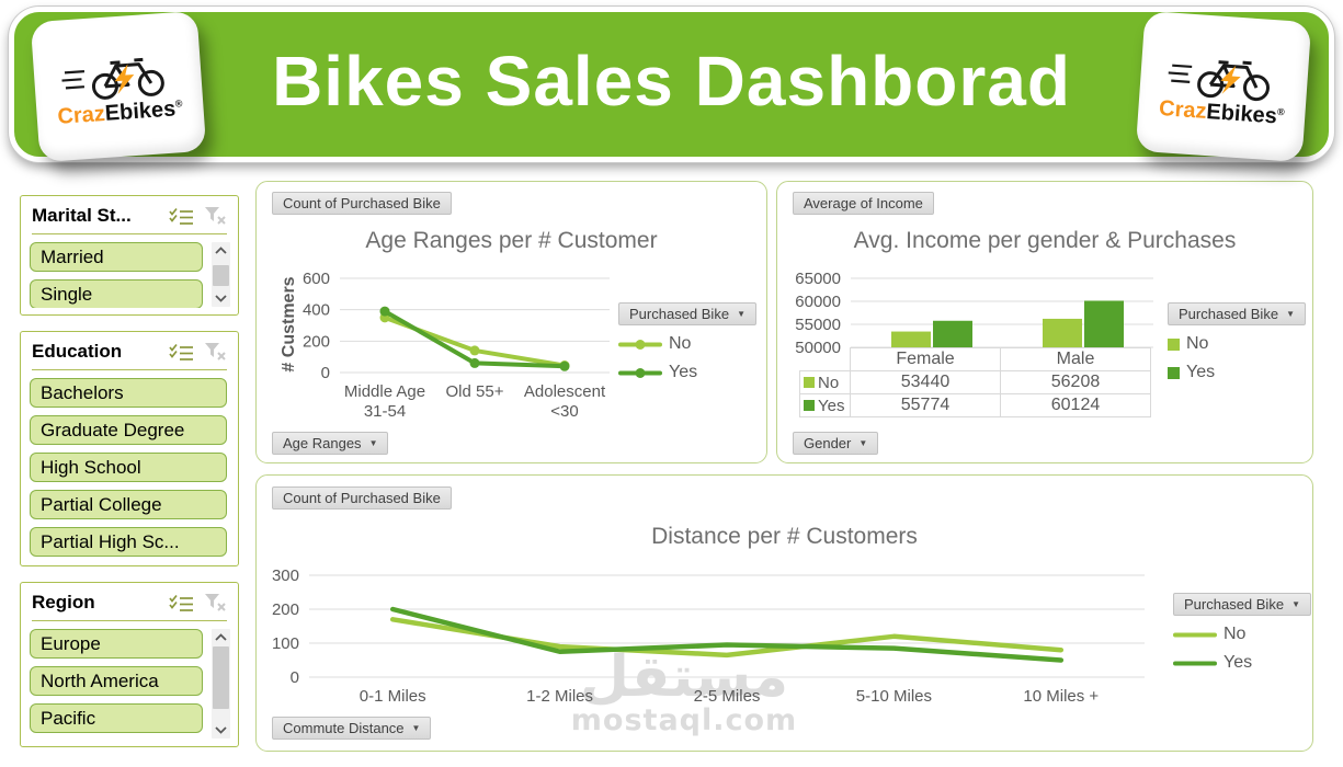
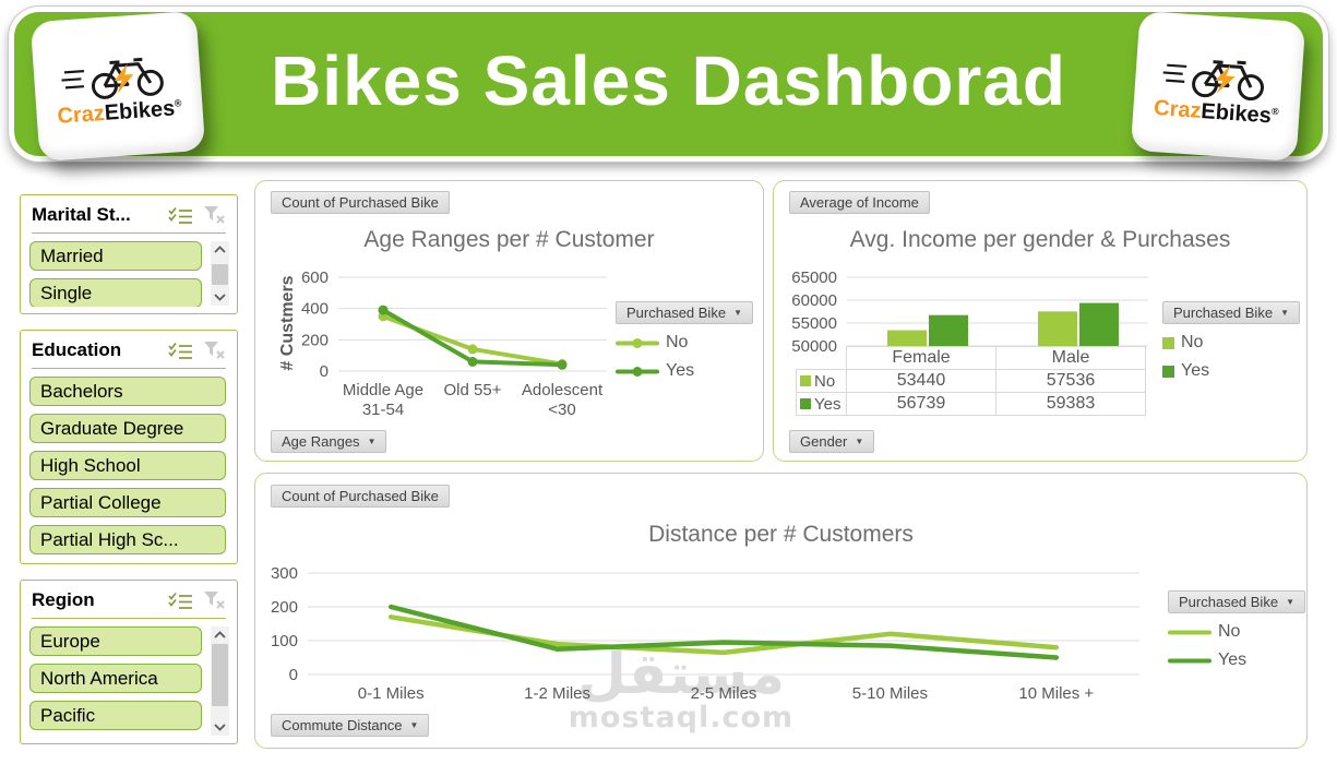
Avg. Income per gender & Purchases/Yes/Female: 55774 -> 56739
Avg. Income per gender & Purchases/No/Male: 56208 -> 57536
Avg. Income per gender & Purchases/Yes/Male: 60124 -> 59383
